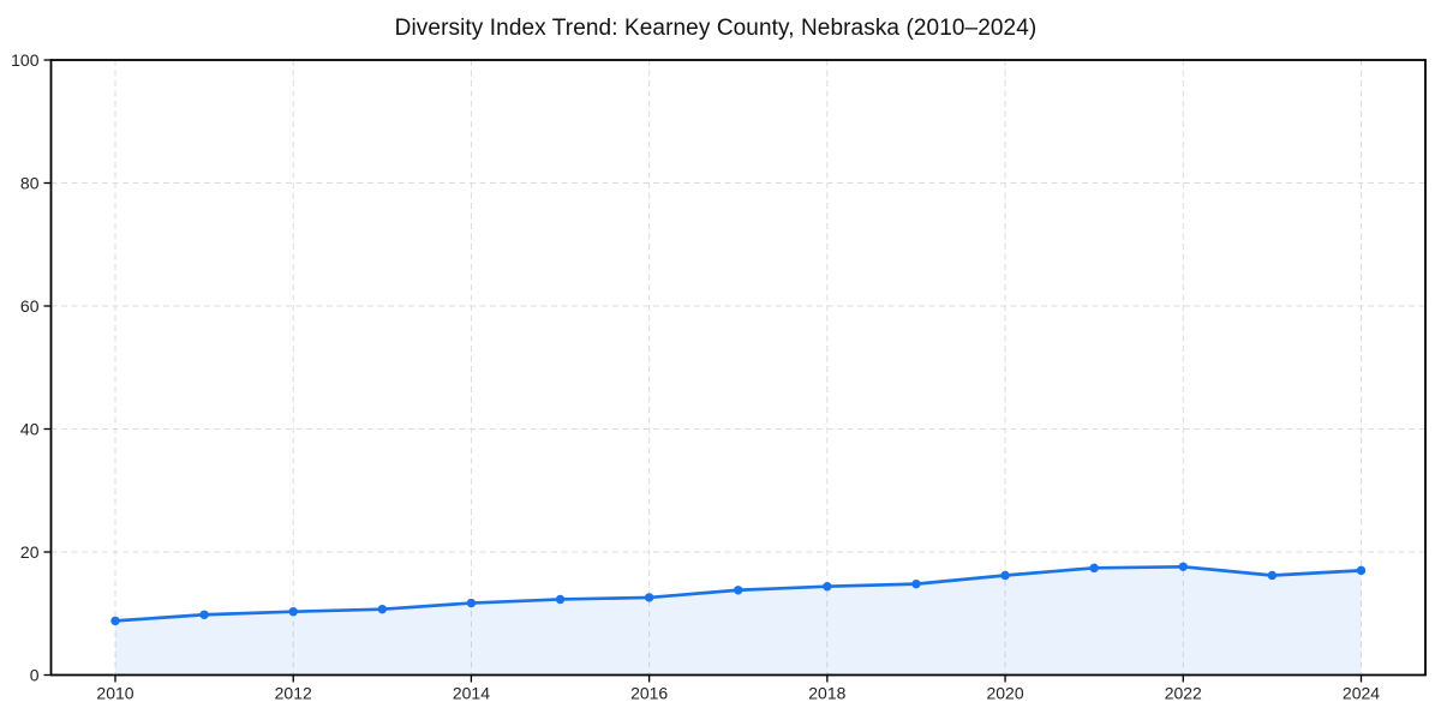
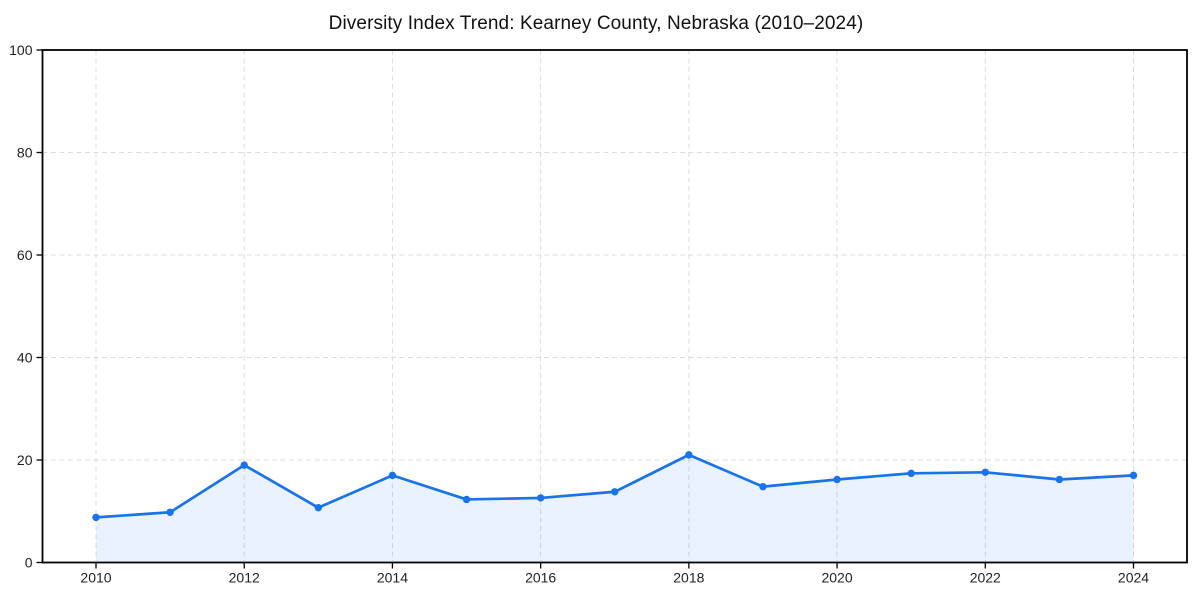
2012: 10 -> 19
2014: 12 -> 17
2018: 14 -> 21
